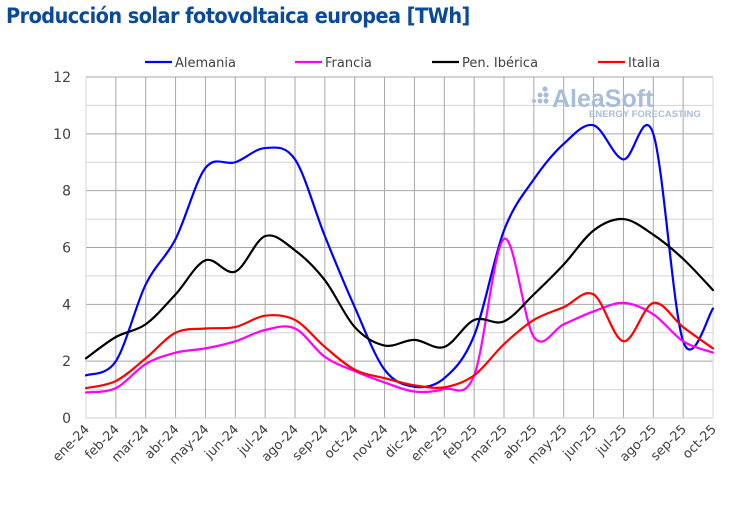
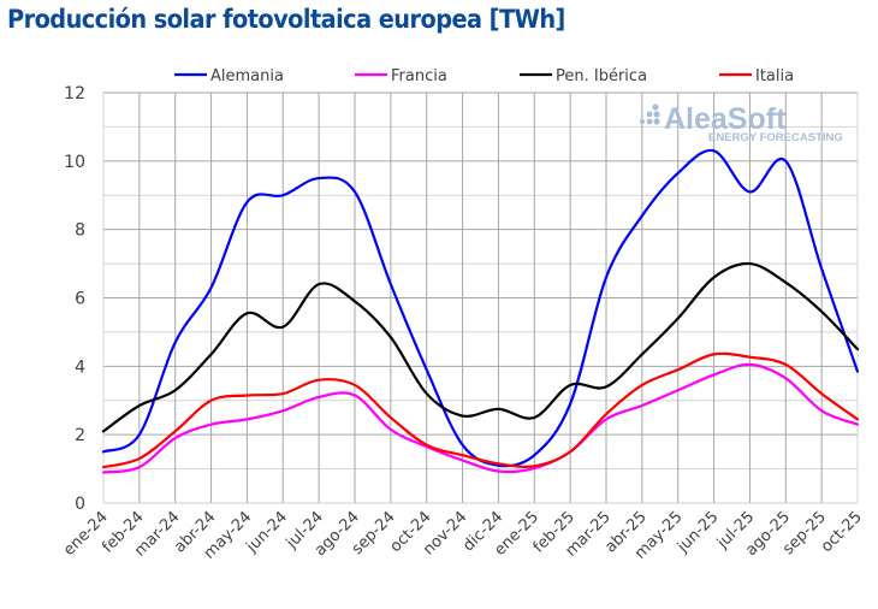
Francia/mar-25: 6.3 -> 2.5
Italia/jul-25: 2.7 -> 4.3
Alemania/sep-25: 2.7 -> 6.8
